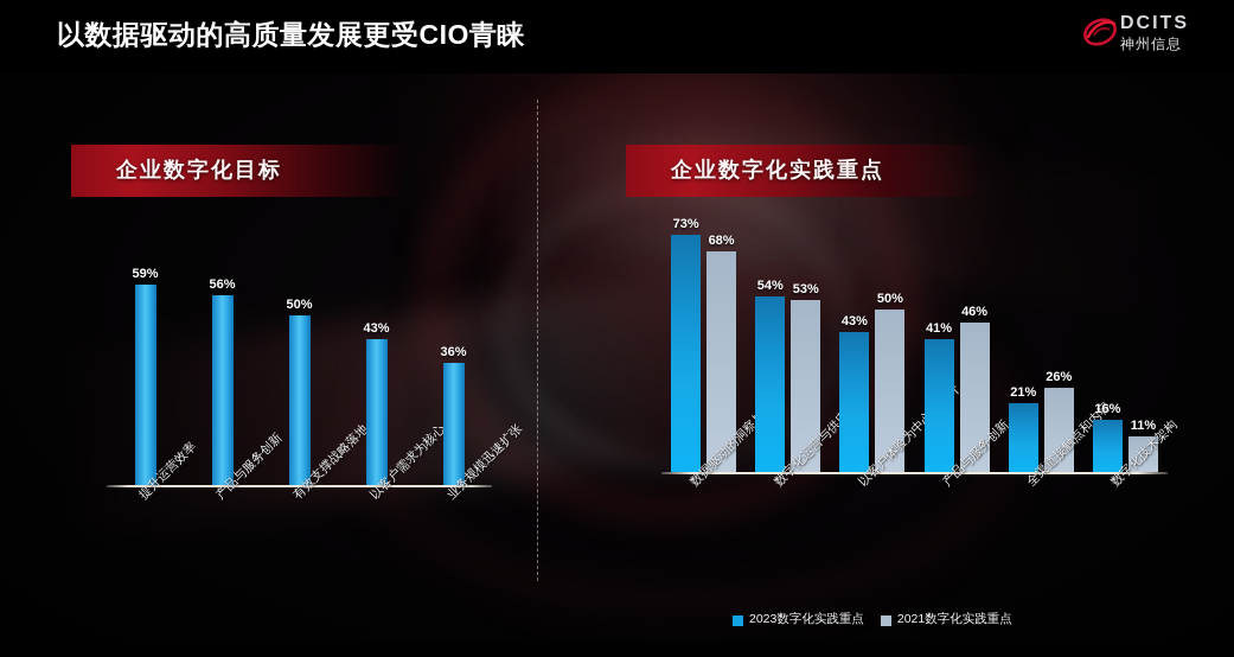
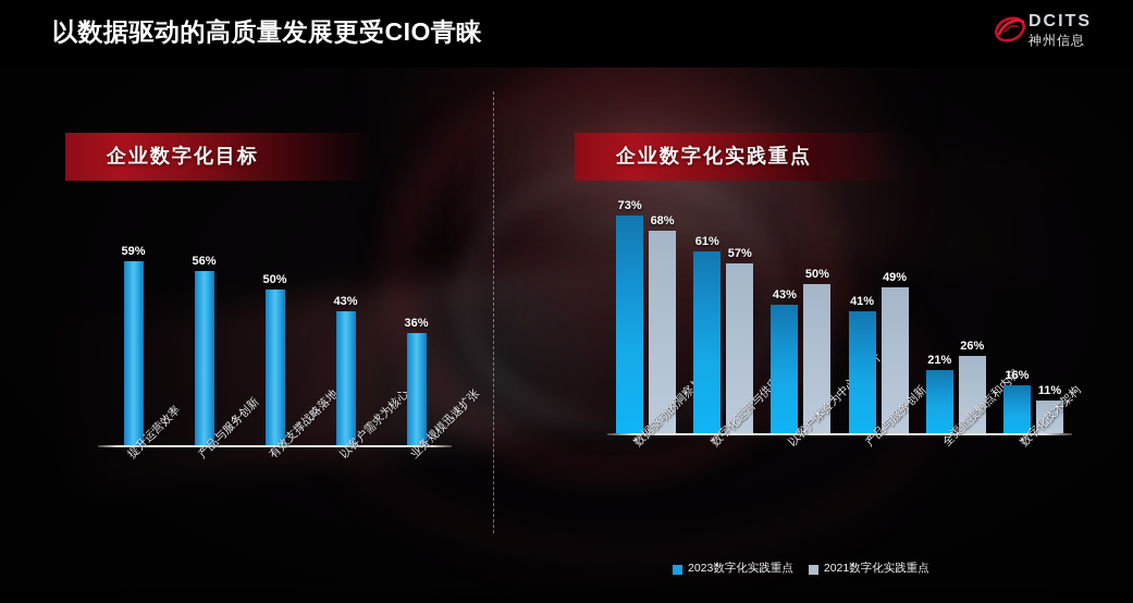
企业数字化实践重点/2023数字化实践重点/数字化运营与供应链: 54% -> 61%
企业数字化实践重点/2021数字化实践重点/数字化运营与供应链: 53% -> 57%
企业数字化实践重点/2021数字化实践重点/产品与服务创新: 46% -> 49%
